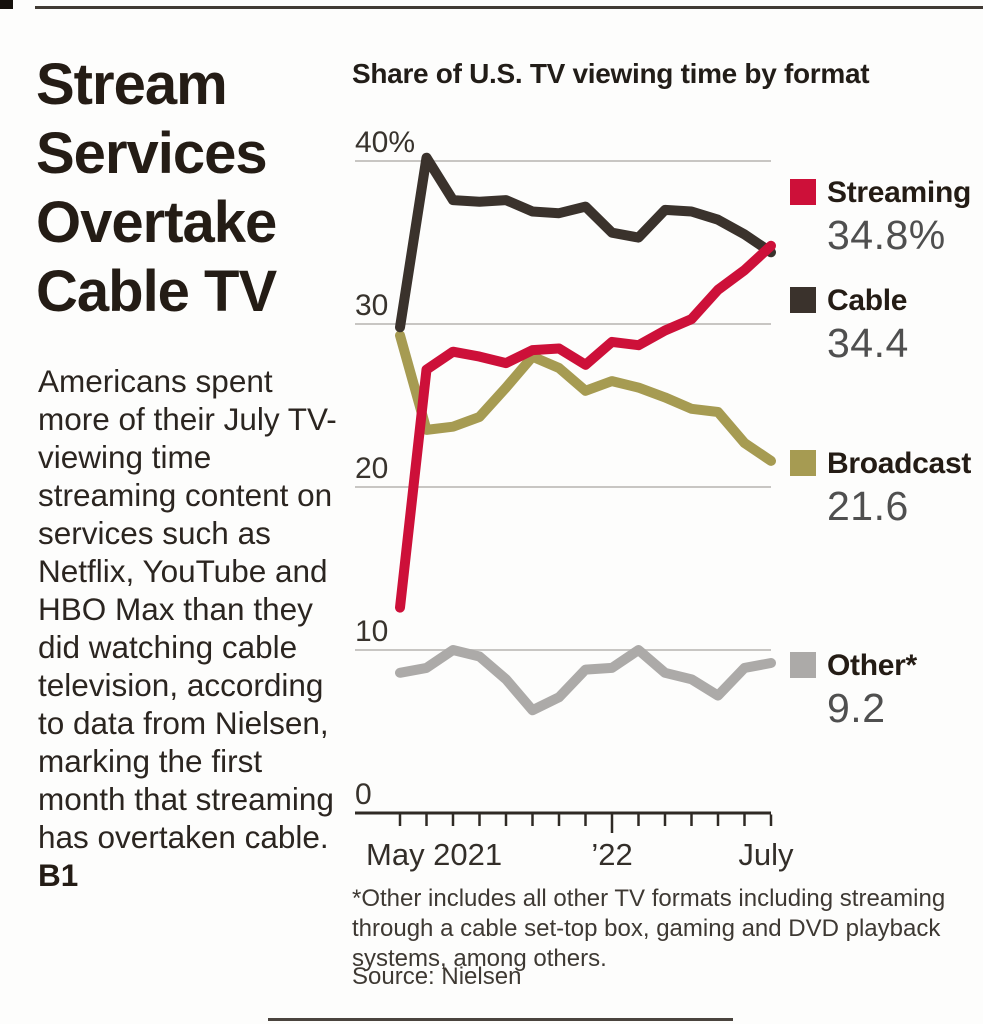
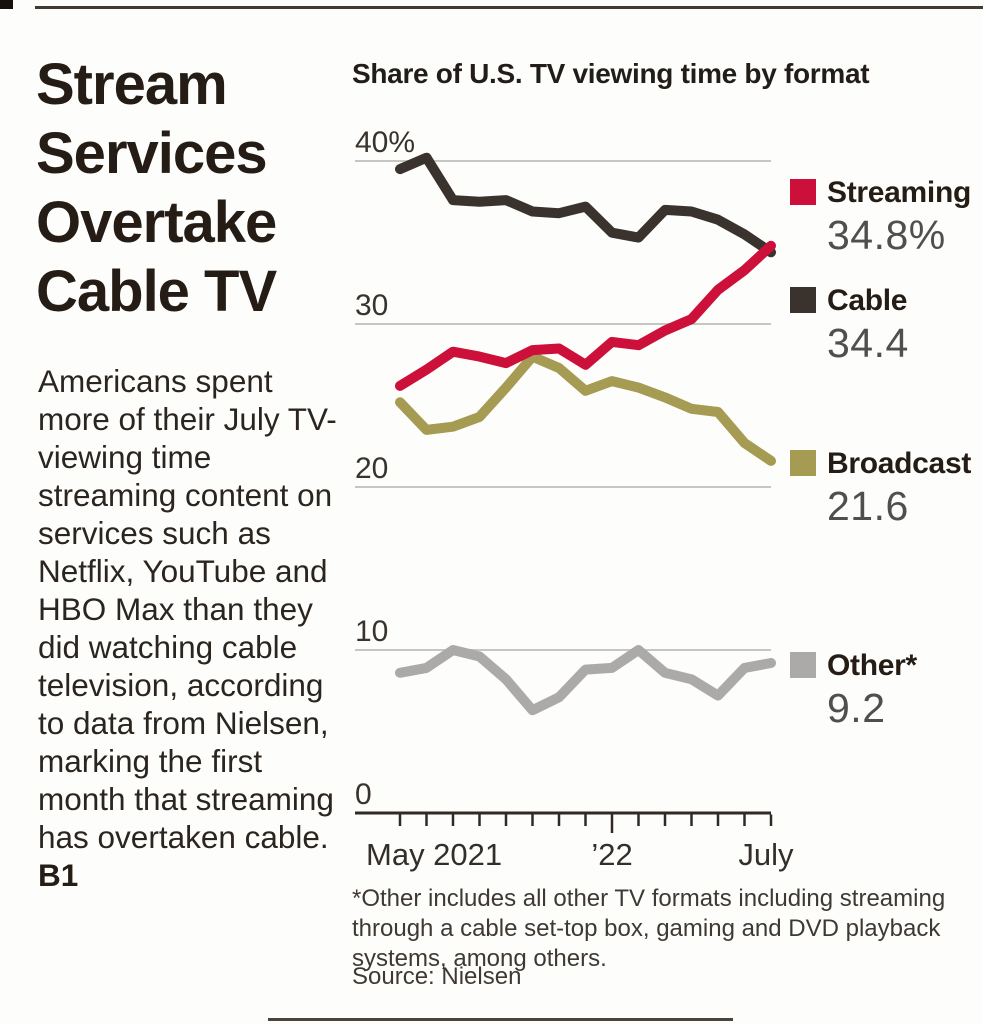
Streaming/May 2021: 12.6% -> 26.2%
Cable/May 2021: 29.8% -> 39.5%
Broadcast/May 2021: 29.3% -> 25.2%
